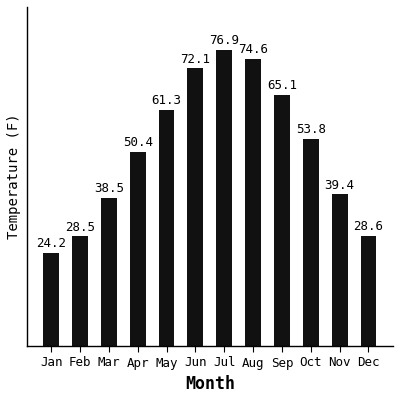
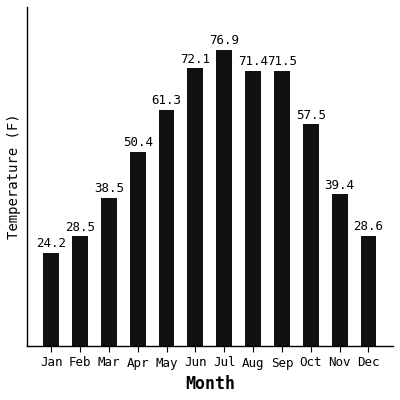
Aug: 74.6 -> 71.4
Sep: 65.1 -> 71.5
Oct: 53.8 -> 57.5
